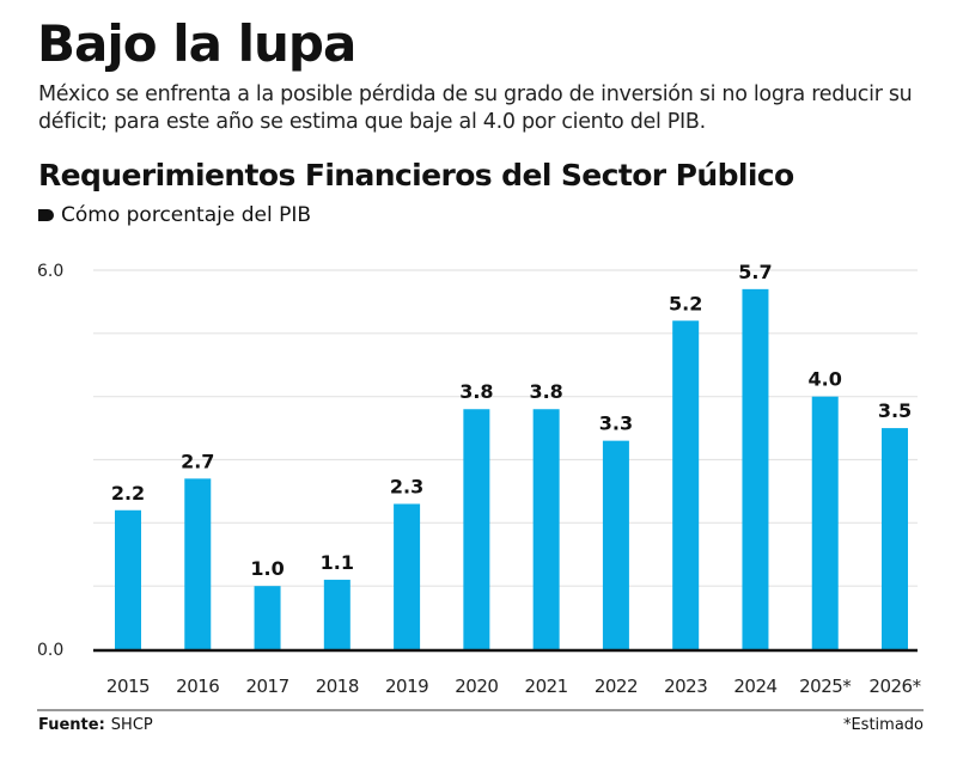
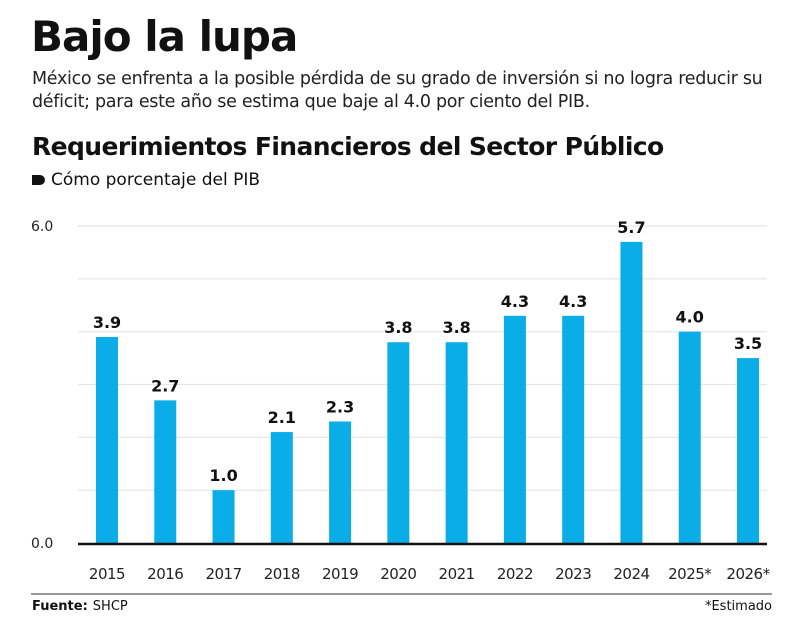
2015: 2.2 -> 3.9
2018: 1.1 -> 2.1
2022: 3.3 -> 4.3
2023: 5.2 -> 4.3
